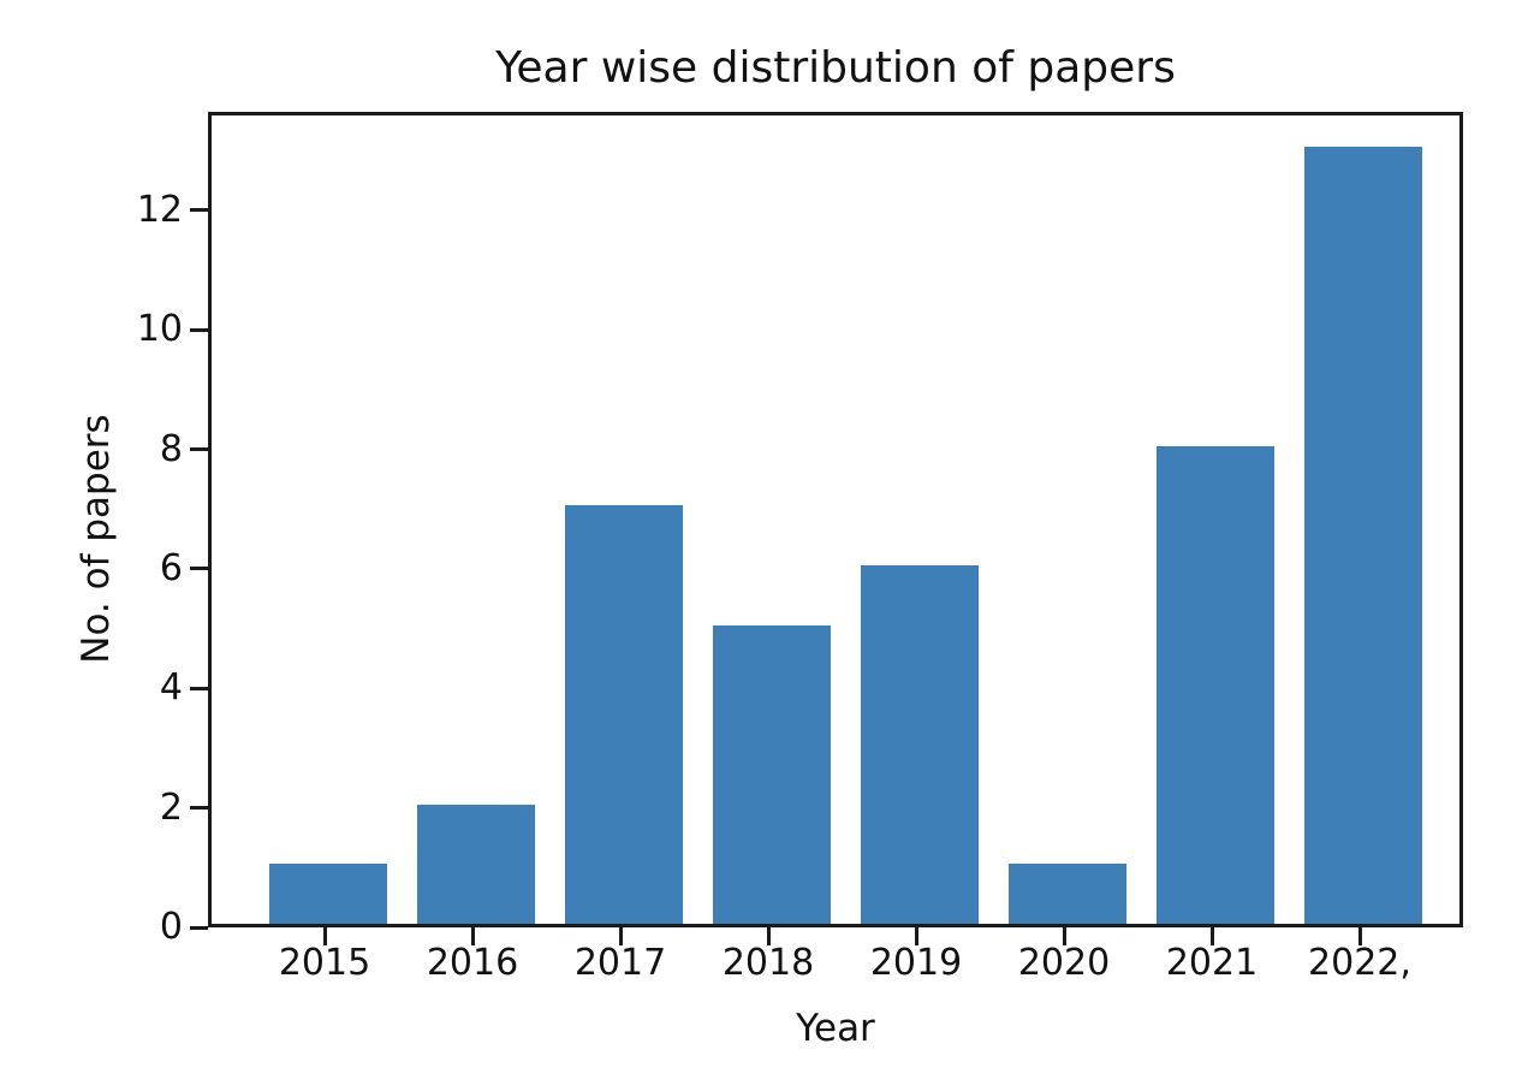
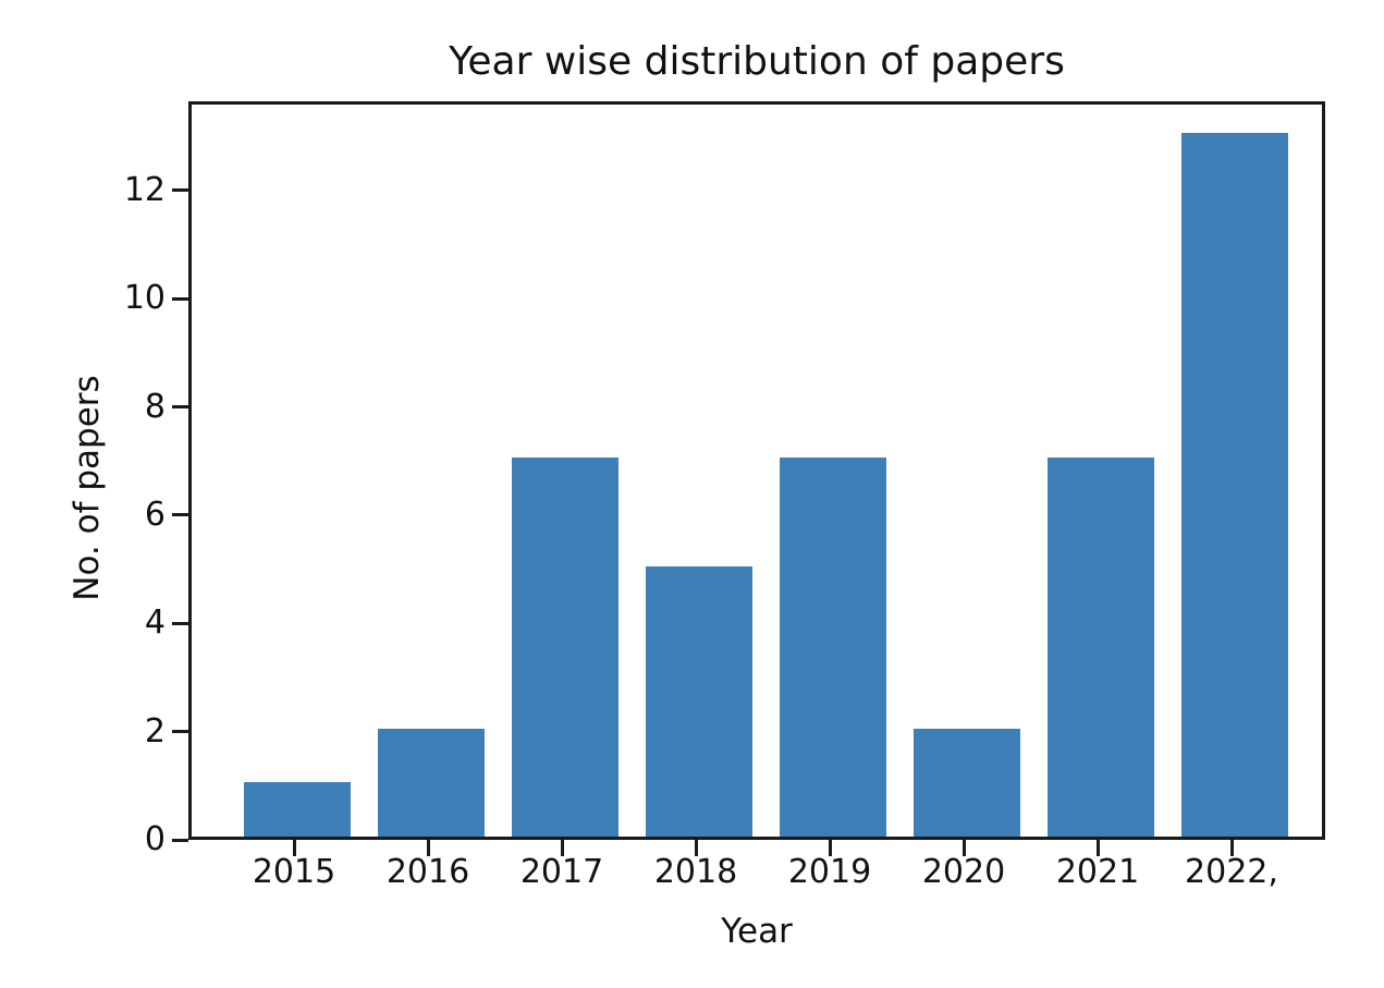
2019: 6 -> 7
2020: 1 -> 2
2021: 8 -> 7
